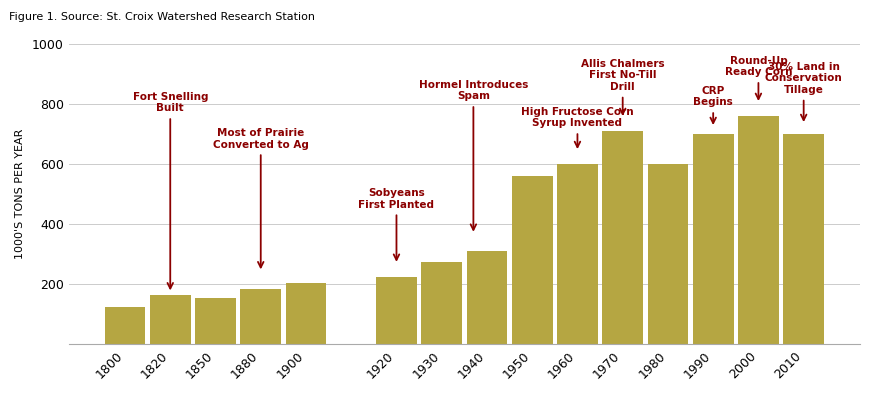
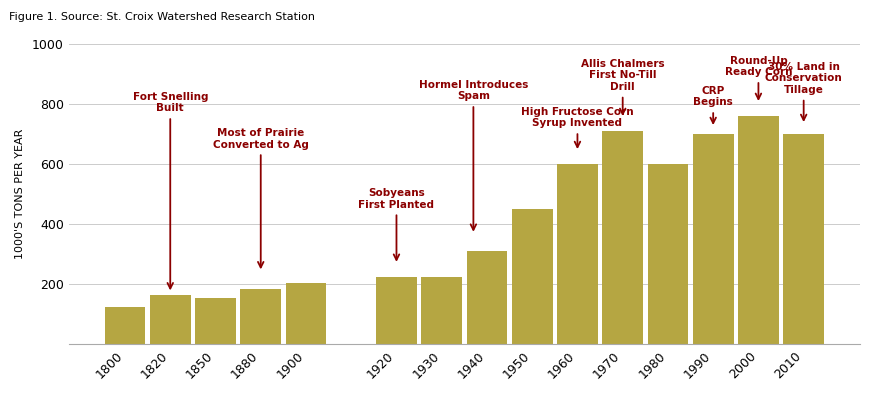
1930: 275 -> 225
1950: 560 -> 450
